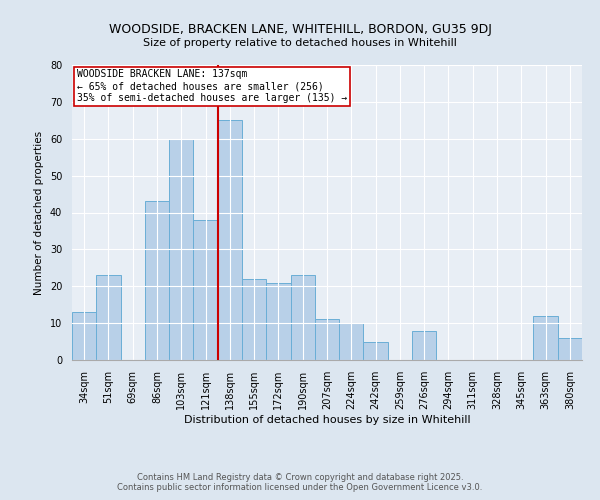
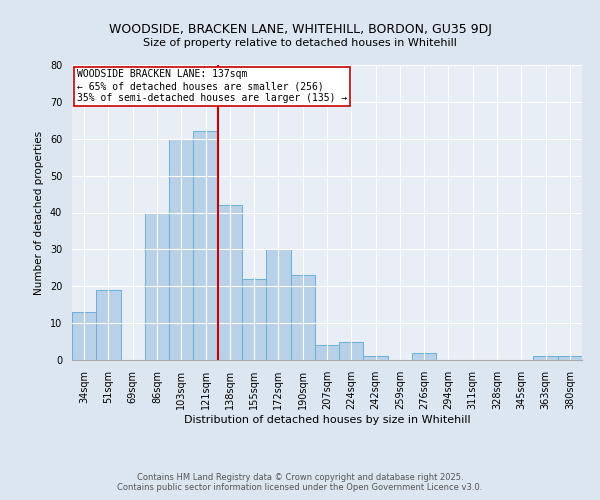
51sqm: 23 -> 19
86sqm: 43 -> 40
121sqm: 38 -> 62
138sqm: 65 -> 42
172sqm: 21 -> 30
207sqm: 11 -> 4
224sqm: 10 -> 5
242sqm: 5 -> 1
276sqm: 8 -> 2
363sqm: 12 -> 1
380sqm: 6 -> 1
